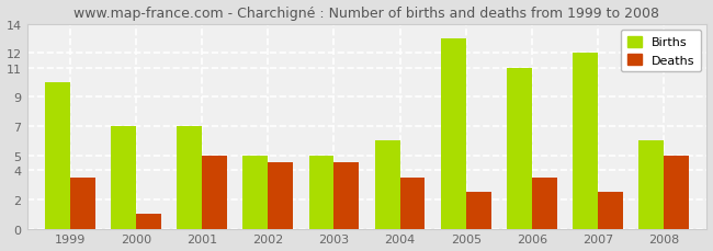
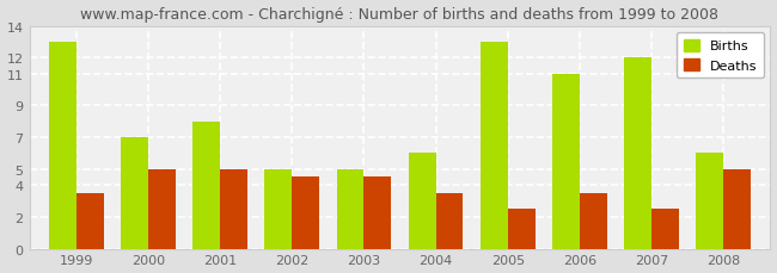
Births/1999: 10 -> 13
Deaths/2000: 1.0 -> 5.0
Births/2001: 7 -> 8
